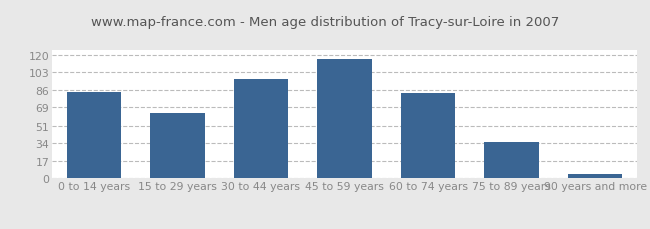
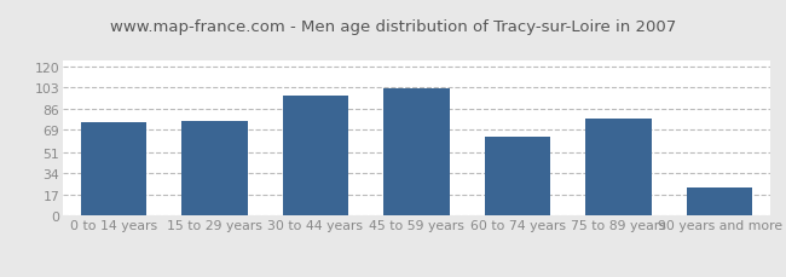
0 to 14 years: 84 -> 75
15 to 29 years: 63 -> 76
45 to 59 years: 116 -> 102
60 to 74 years: 83 -> 63
75 to 89 years: 35 -> 78
90 years and more: 4 -> 23
